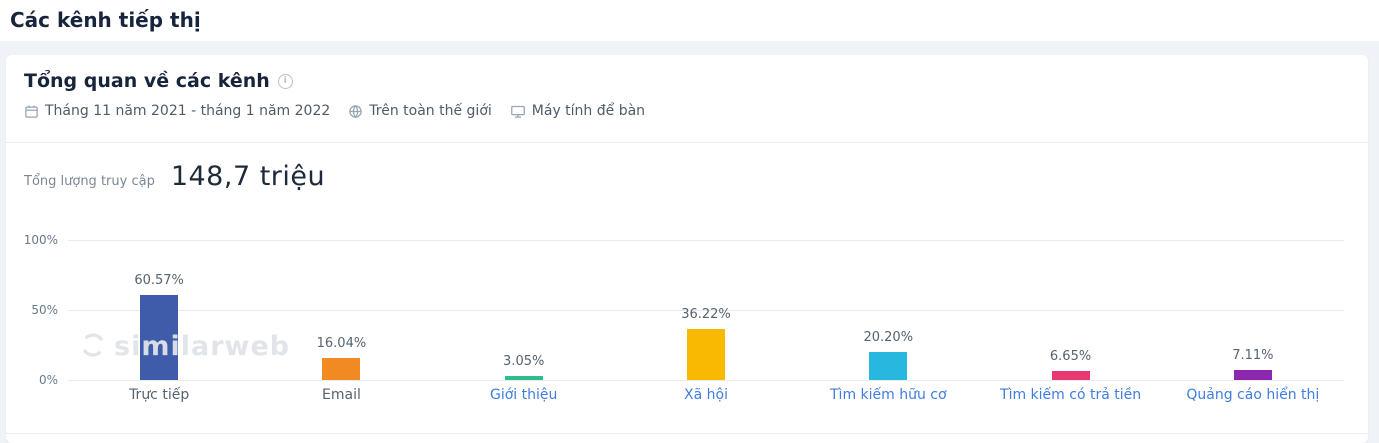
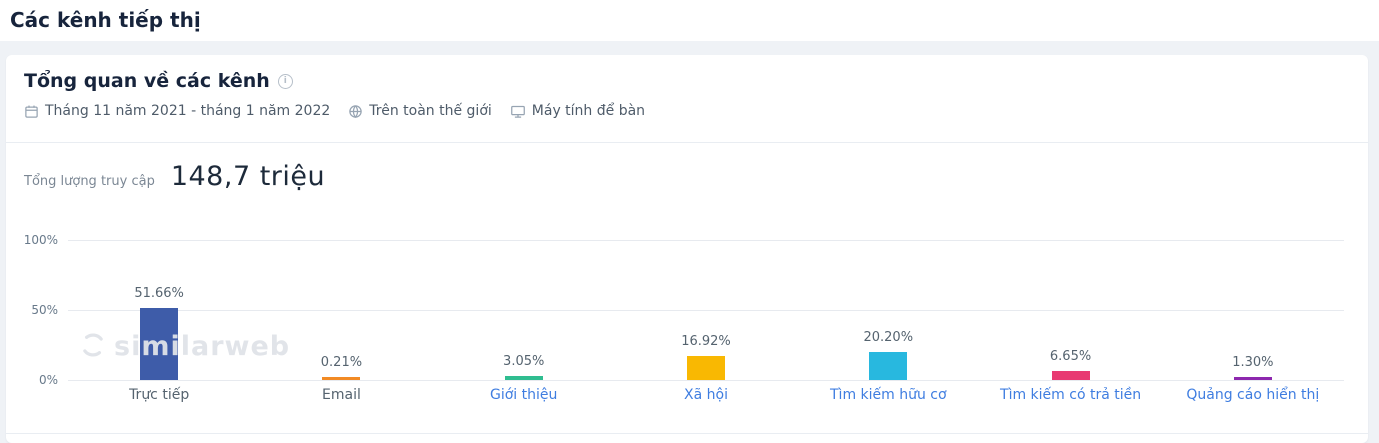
Trực tiếp: 60.57% -> 51.66%
Email: 16.04% -> 0.21%
Xã hội: 36.22% -> 16.92%
Quảng cáo hiển thị: 7.11% -> 1.30%
